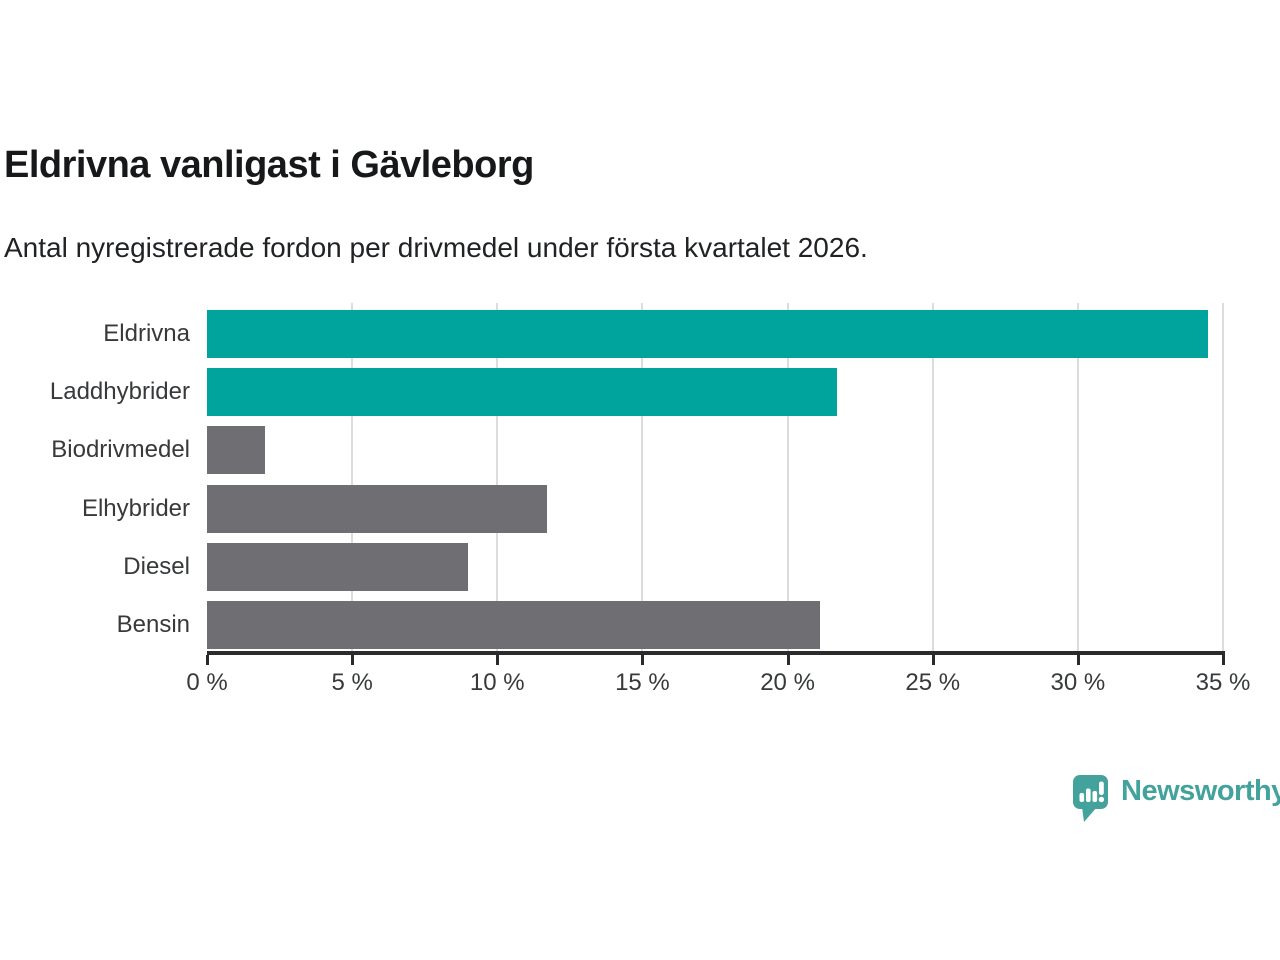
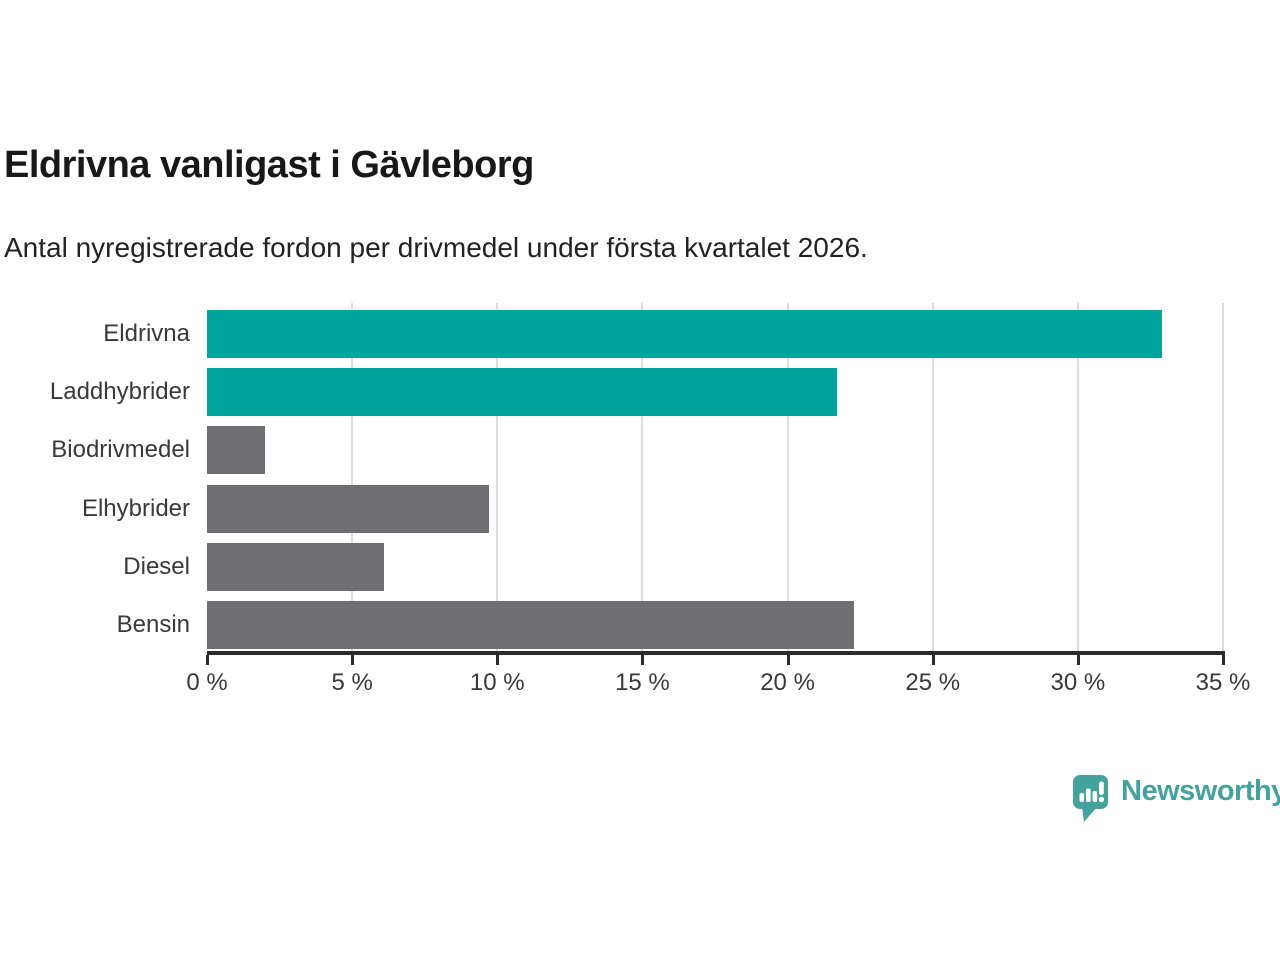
Eldrivna: 34.5% -> 32.9%
Elhybrider: 11.7% -> 9.7%
Diesel: 9.0% -> 6.1%
Bensin: 21.1% -> 22.3%
